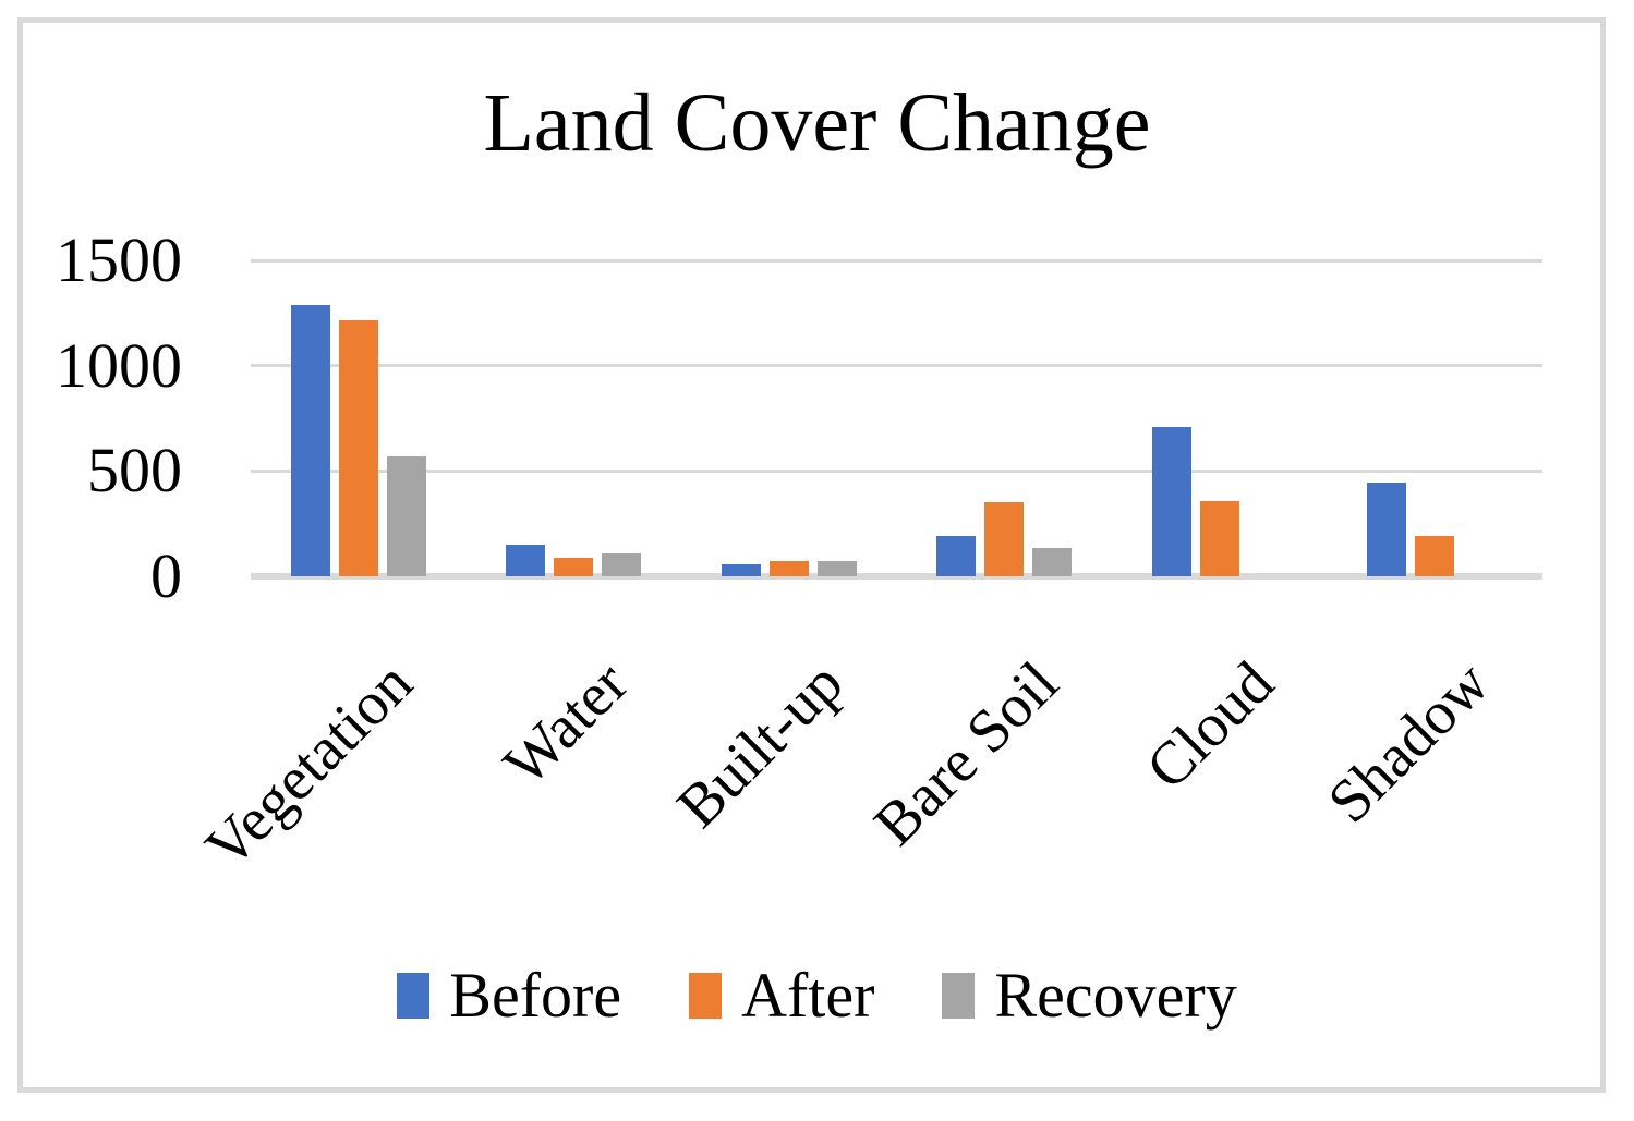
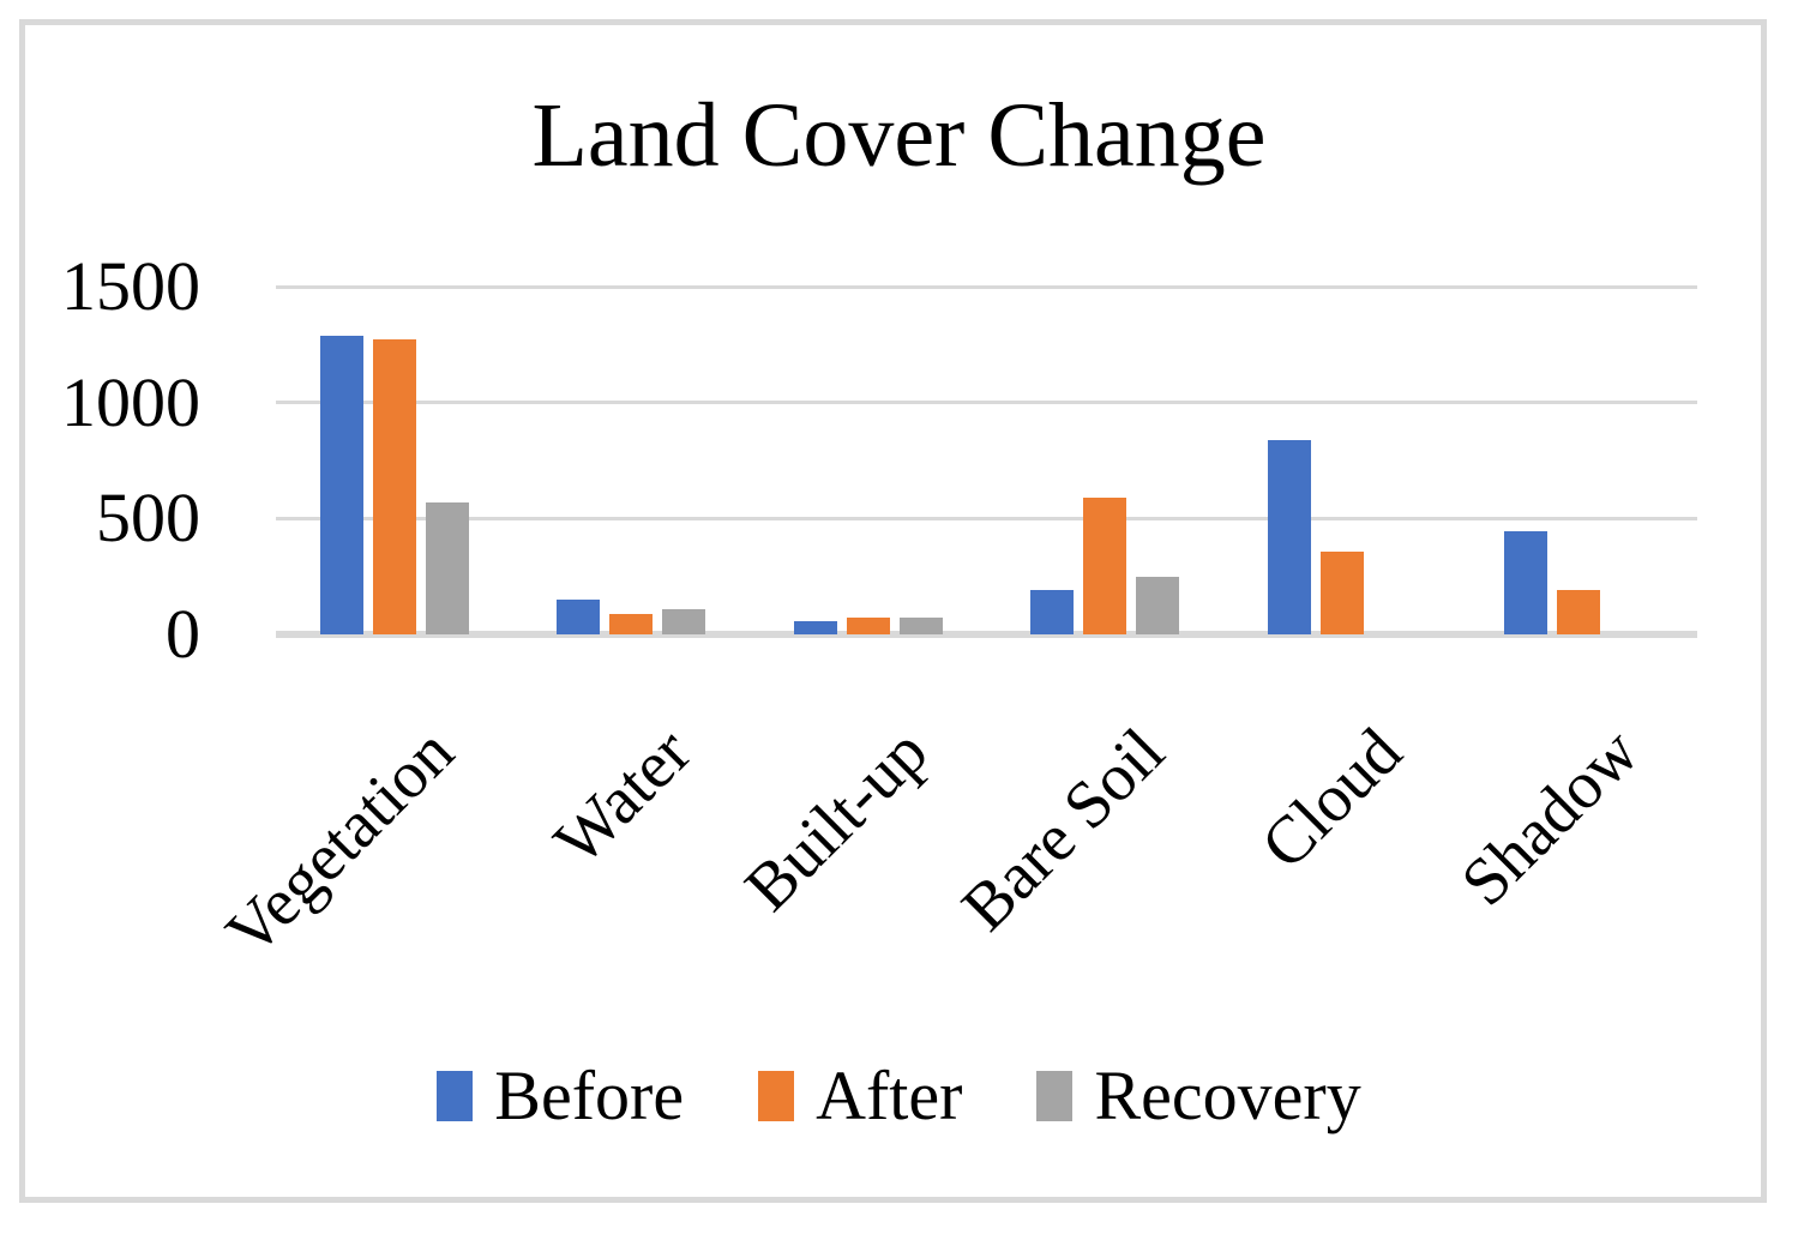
After/Vegetation: 1220 -> 1270
After/Bare Soil: 350 -> 590
Recovery/Bare Soil: 140 -> 250
Before/Cloud: 710 -> 840
